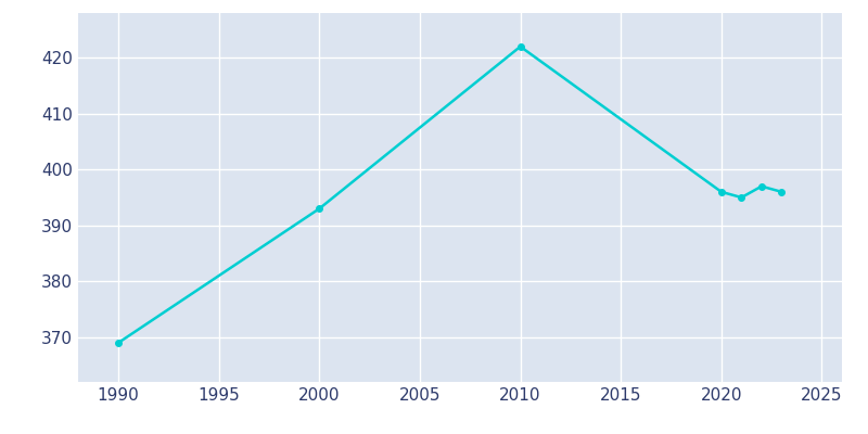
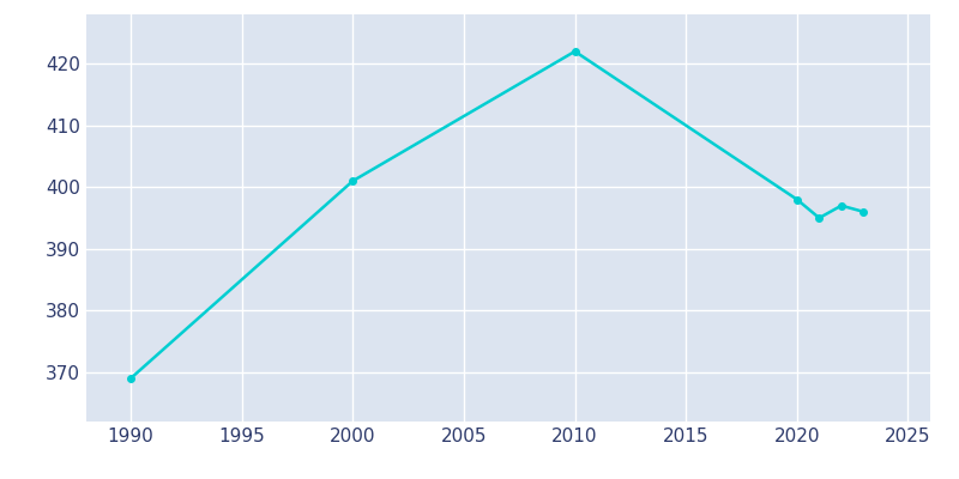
2000: 393 -> 401
2020: 396 -> 398
